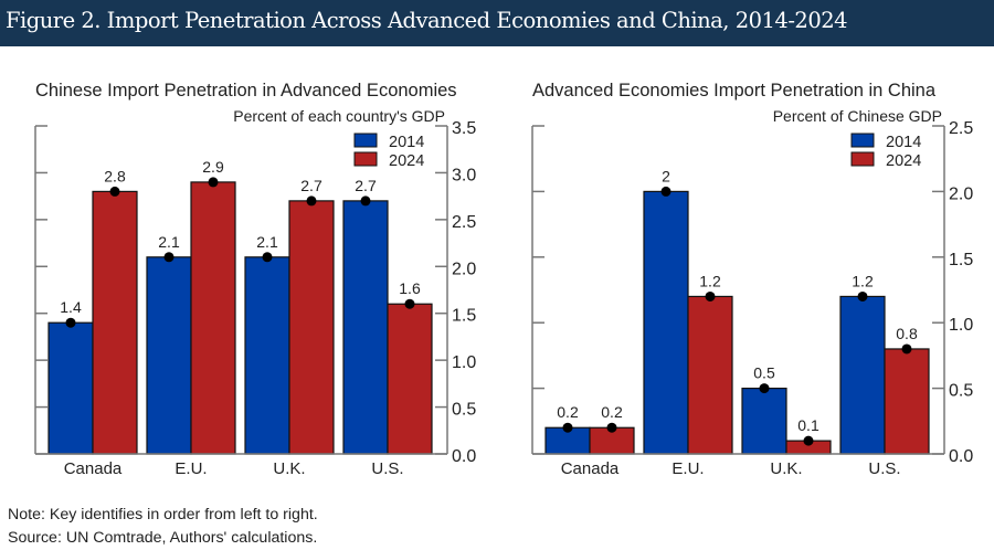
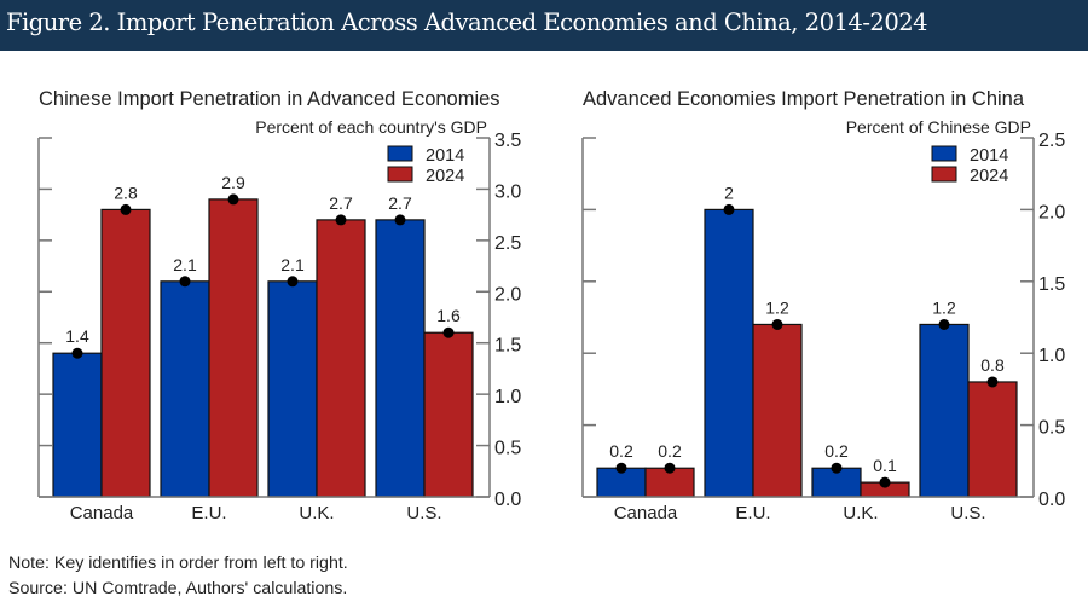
Advanced Economies Import Penetration in China/2014/U.K.: 0.5 -> 0.2
